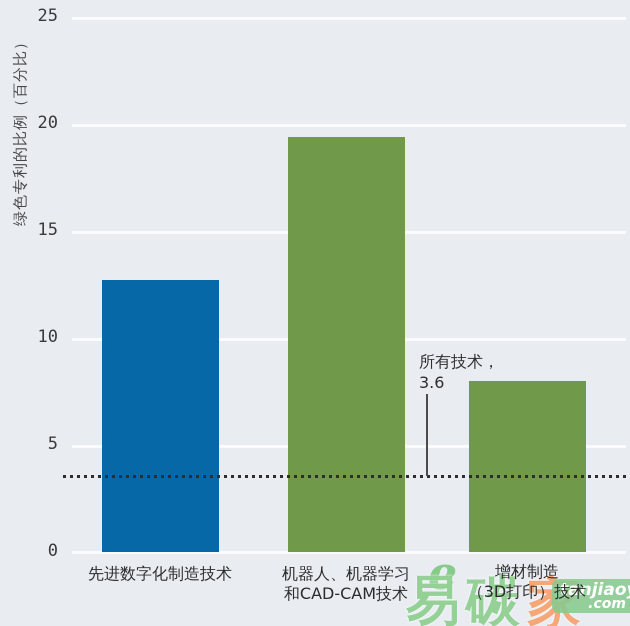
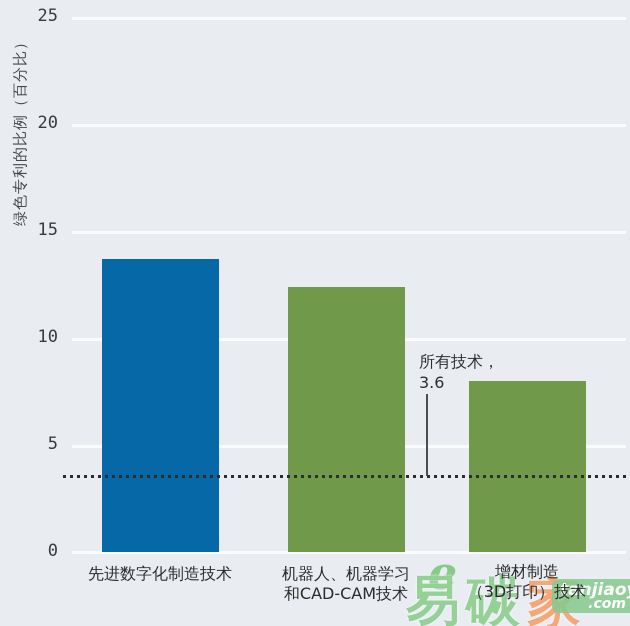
先进数字化制造技术: 12.7 -> 13.7
机器人、机器学习 和CAD-CAM技术: 19.4 -> 12.4
